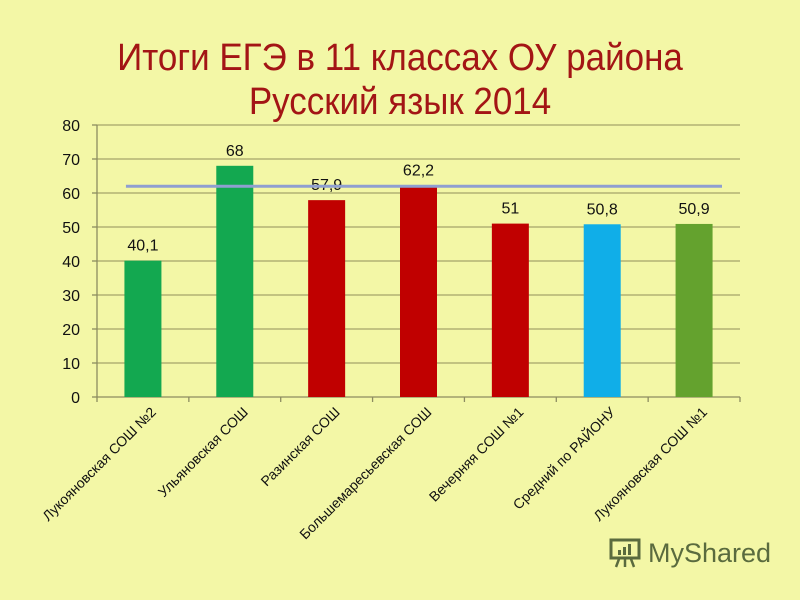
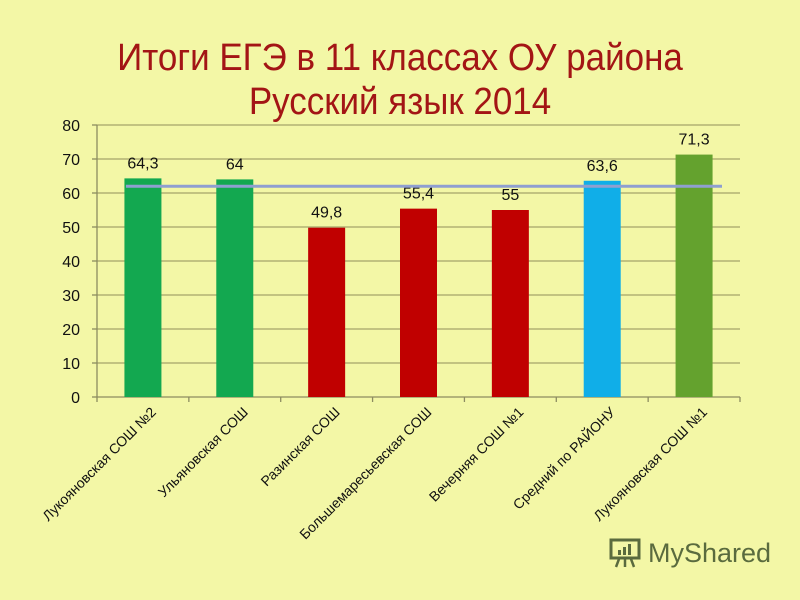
Лукояновская СОШ №2: 40,1 -> 64,3
Ульяновская СОШ: 68 -> 64
Разинская СОШ: 57,9 -> 49,8
Большемаресьевская СОШ: 62,2 -> 55,4
Вечерняя СОШ №1: 51 -> 55
Средний по РАЙОНУ: 50,8 -> 63,6
Лукояновская СОШ №1: 50,9 -> 71,3
